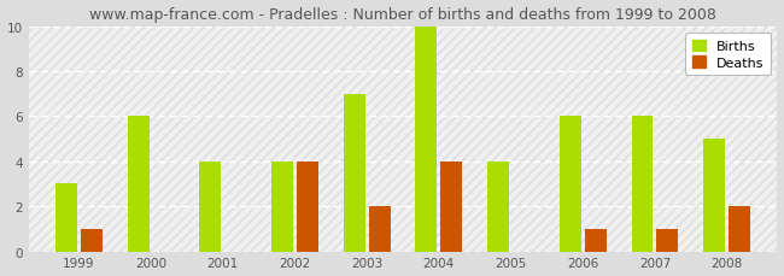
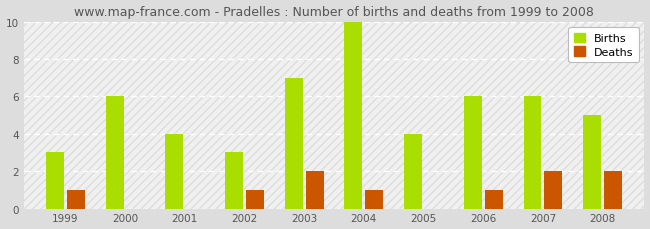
Births/2002: 4 -> 3
Deaths/2002: 4 -> 1
Deaths/2004: 4 -> 1
Deaths/2007: 1 -> 2
